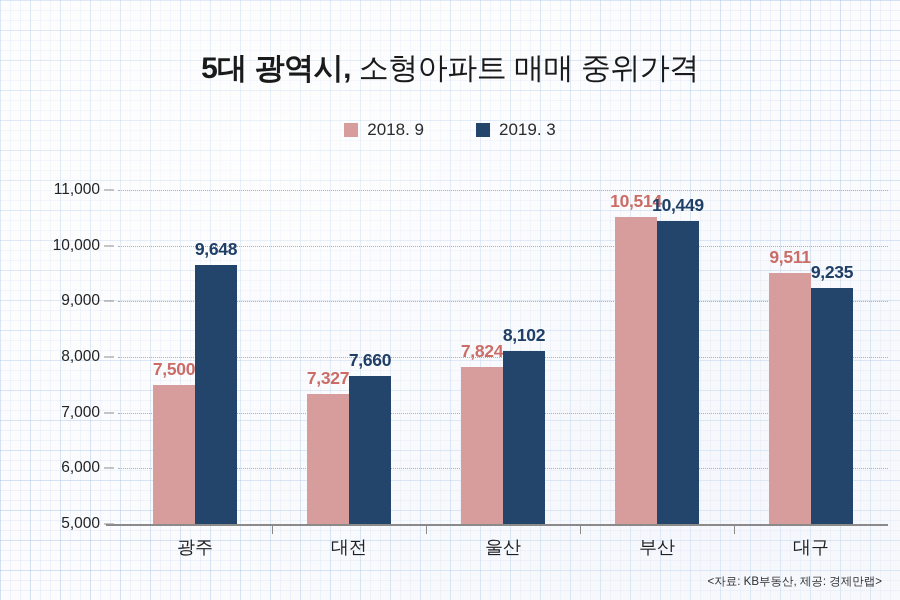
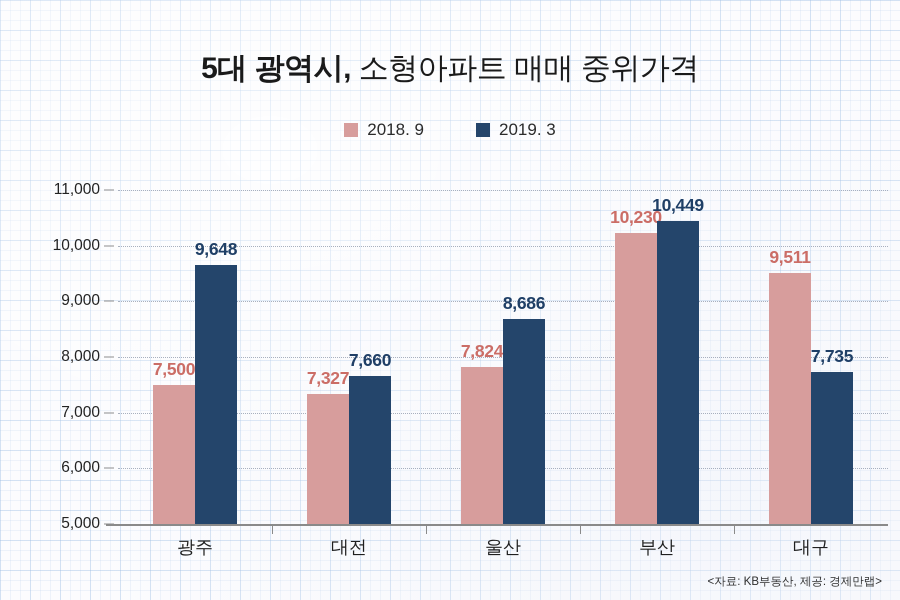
2019. 3/울산: 8,102 -> 8,686
2018. 9/부산: 10,514 -> 10,230
2019. 3/대구: 9,235 -> 7,735
